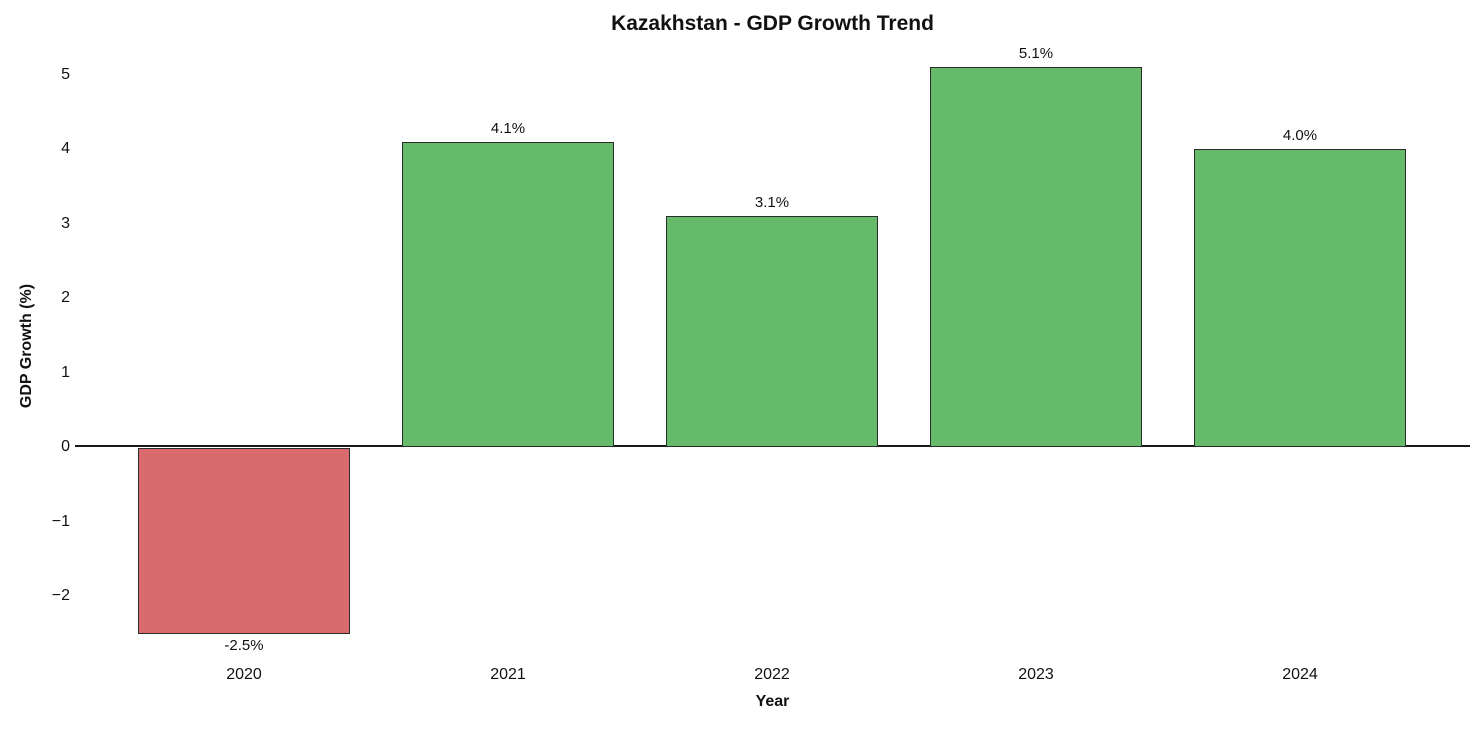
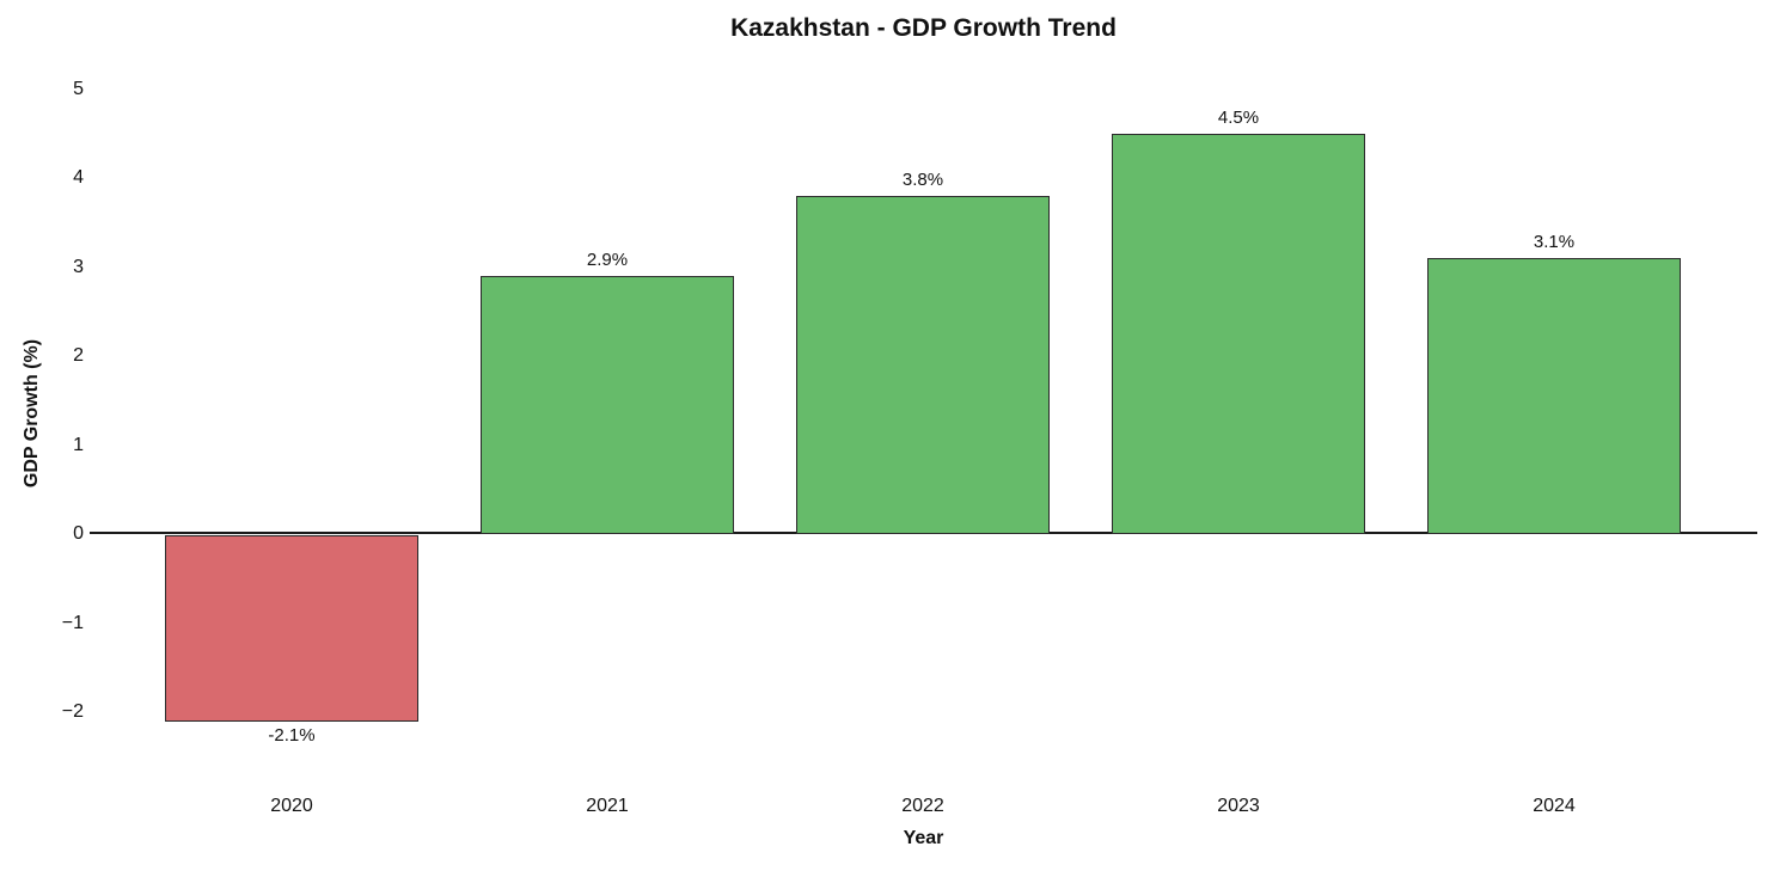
2020: -2.5% -> -2.1%
2021: 4.1% -> 2.9%
2022: 3.1% -> 3.8%
2023: 5.1% -> 4.5%
2024: 4.0% -> 3.1%
